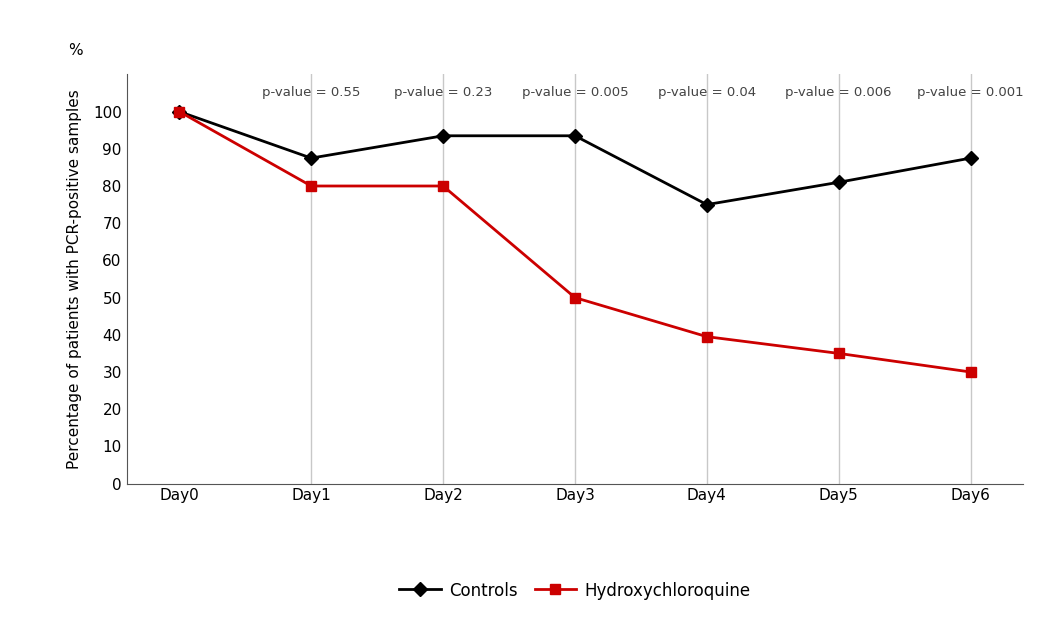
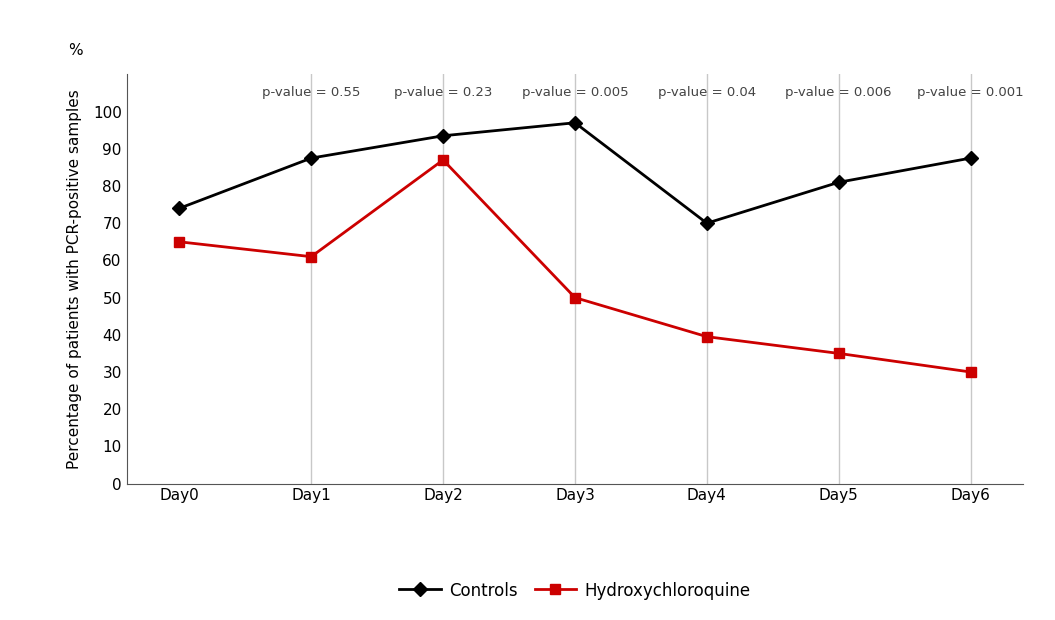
Controls/Day0: 100.0 -> 74.0
Hydroxychloroquine/Day0: 100.0 -> 65.0
Hydroxychloroquine/Day1: 80.0 -> 61.0
Hydroxychloroquine/Day2: 80.0 -> 87.0
Controls/Day3: 93.5 -> 97.0
Controls/Day4: 75.0 -> 70.0
